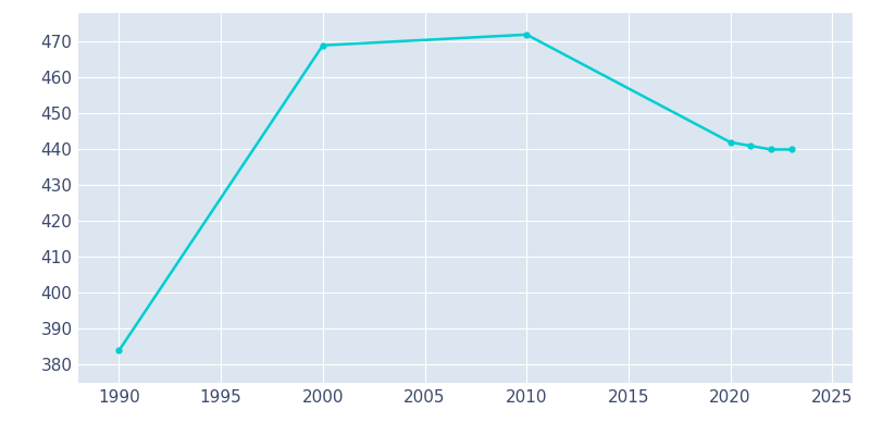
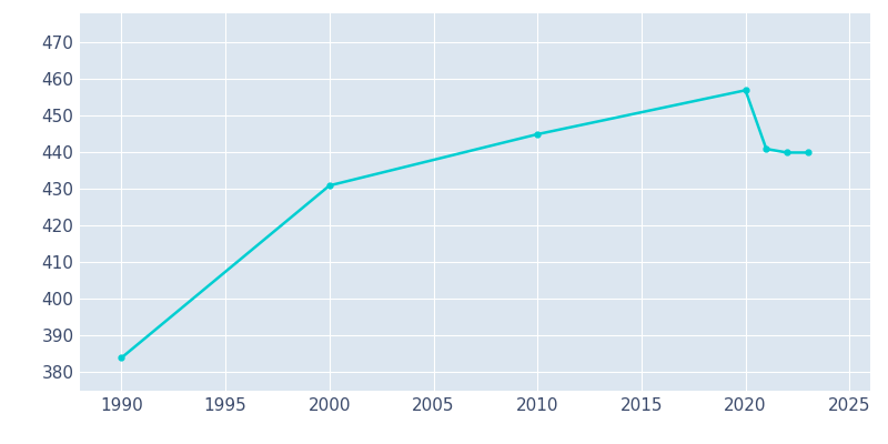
2000: 469 -> 431
2010: 472 -> 445
2020: 442 -> 457
